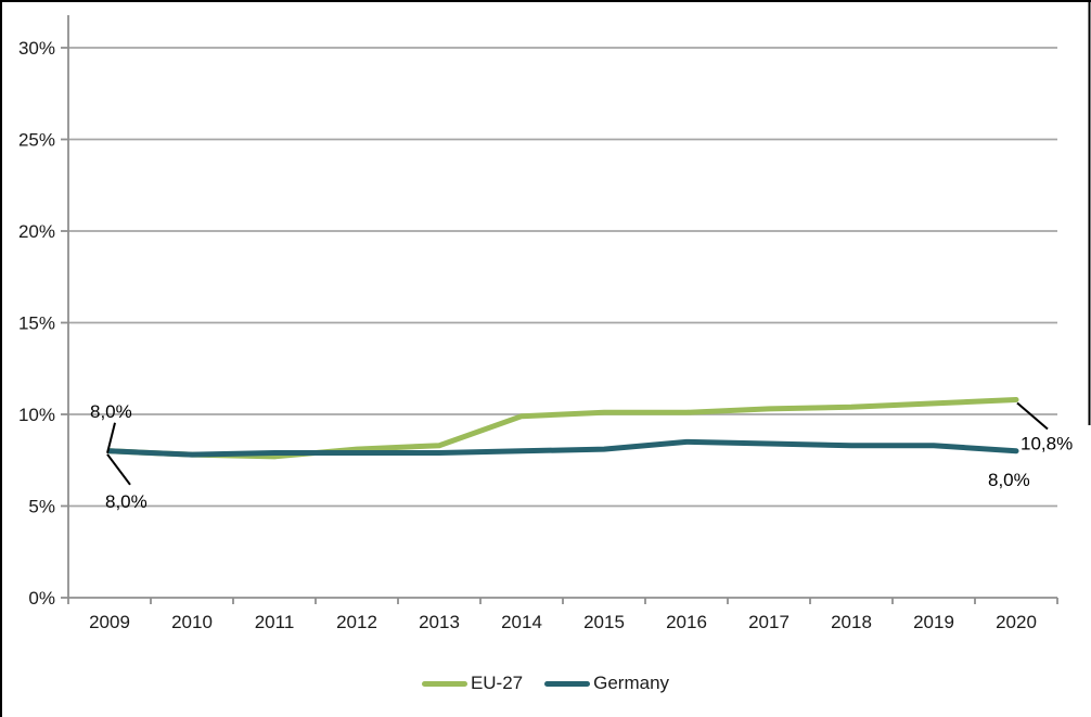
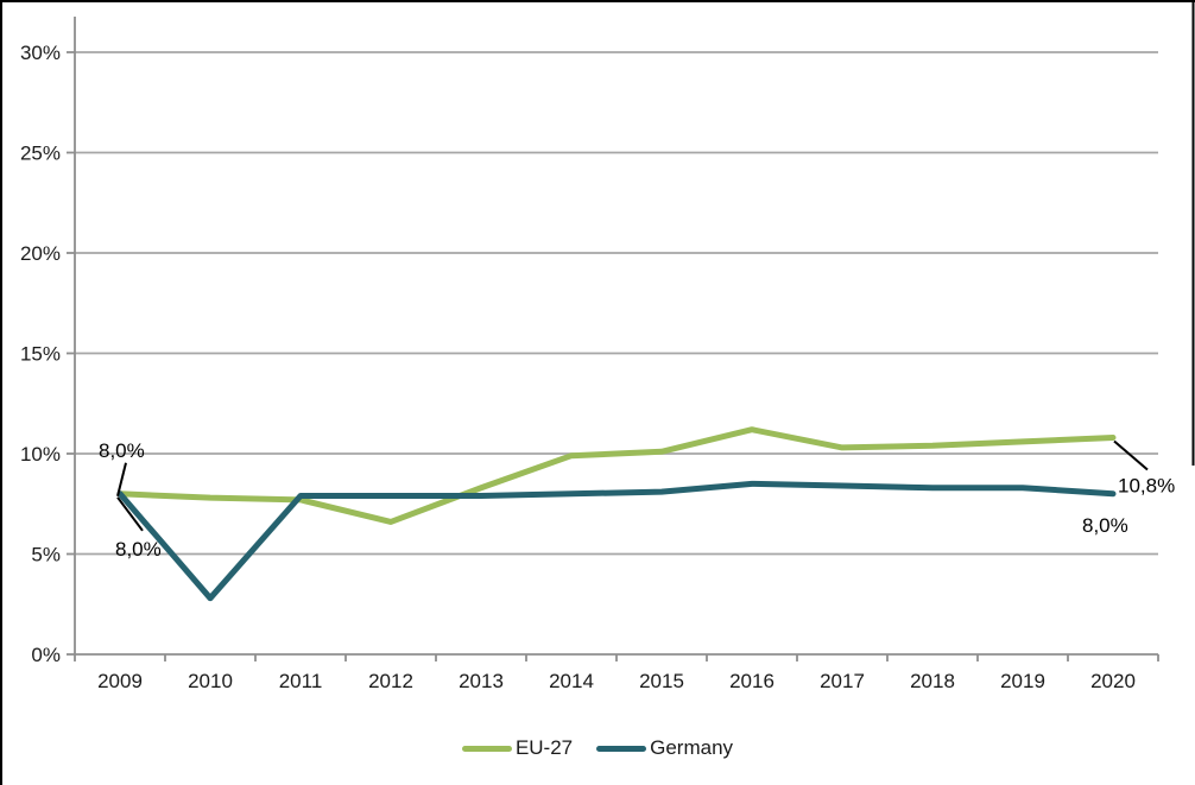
Germany/2010: 7.8% -> 2.8%
EU-27/2012: 8.1% -> 6.6%
EU-27/2016: 10.1% -> 11.2%
